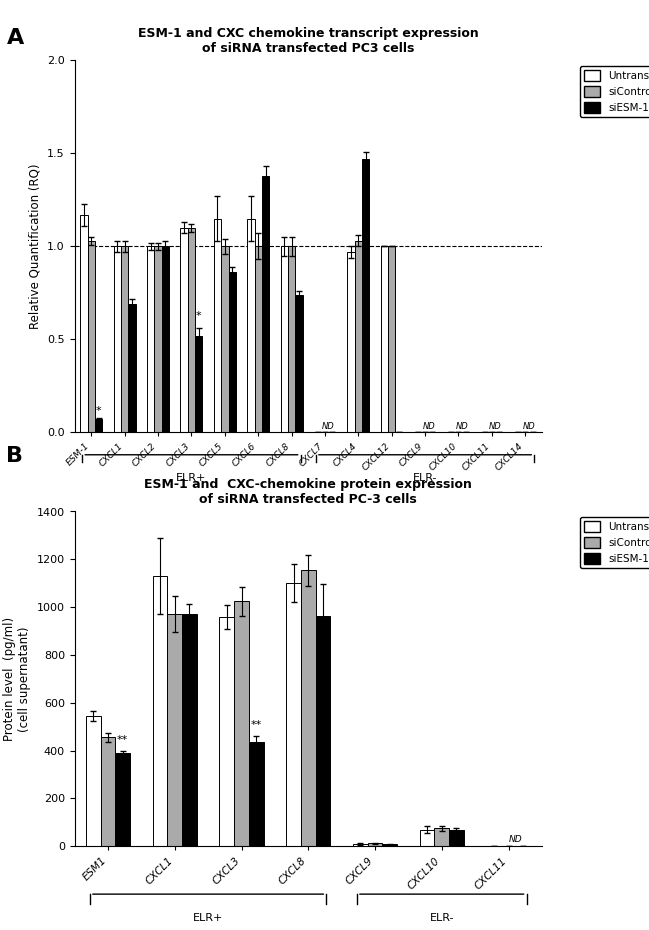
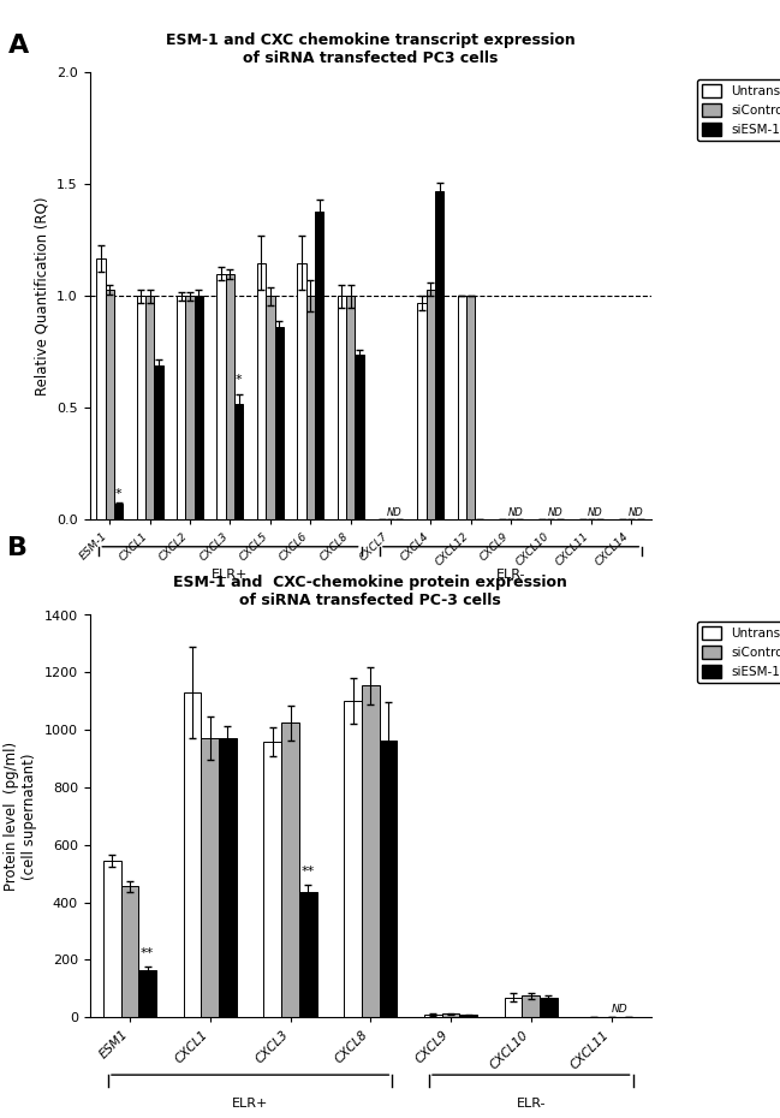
siESM-1/ESM1: 390 -> 165
